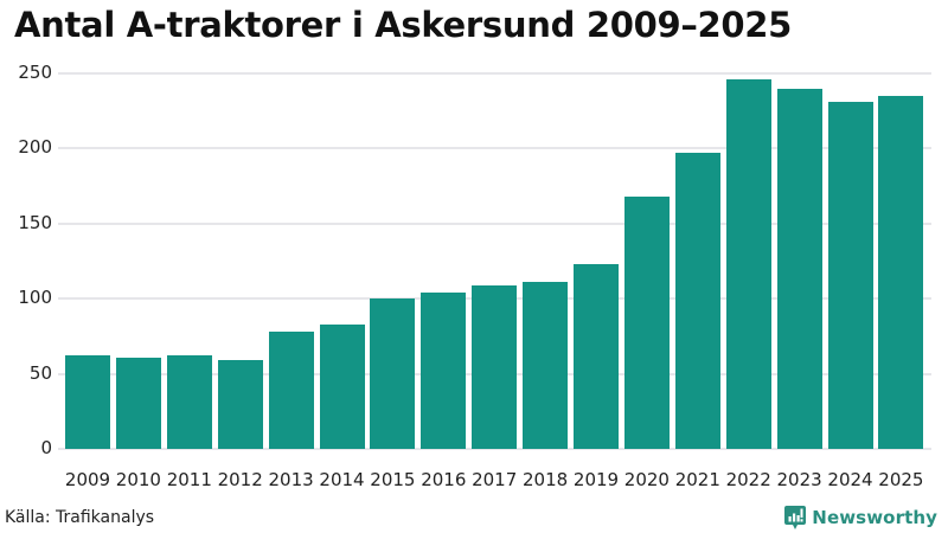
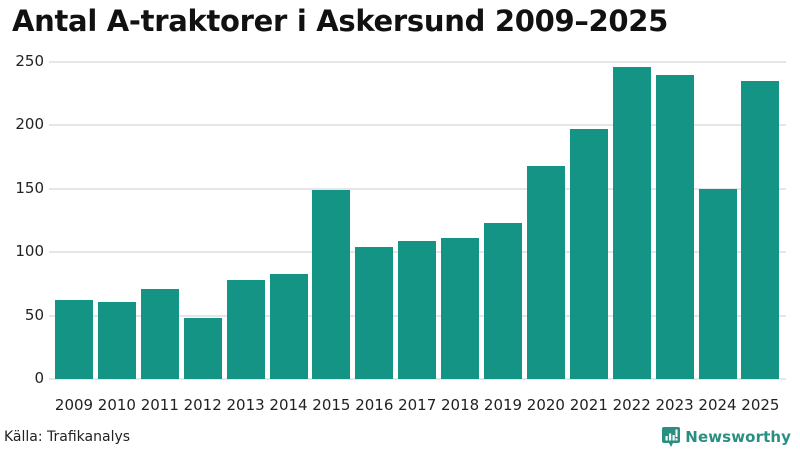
2011: 62 -> 71
2012: 59 -> 48
2015: 100 -> 149
2024: 231 -> 150
